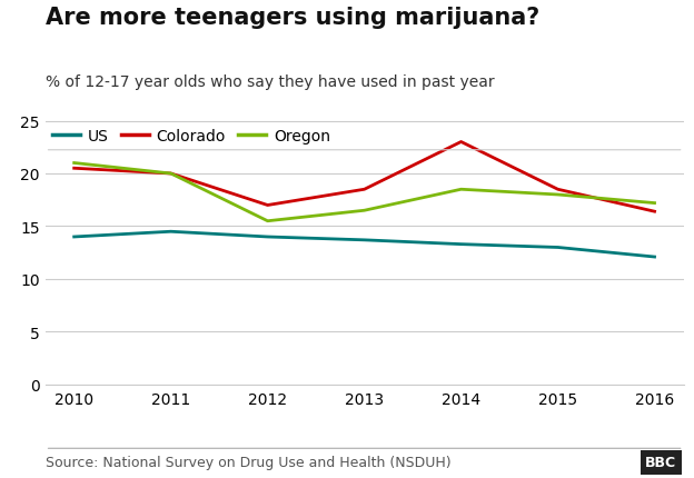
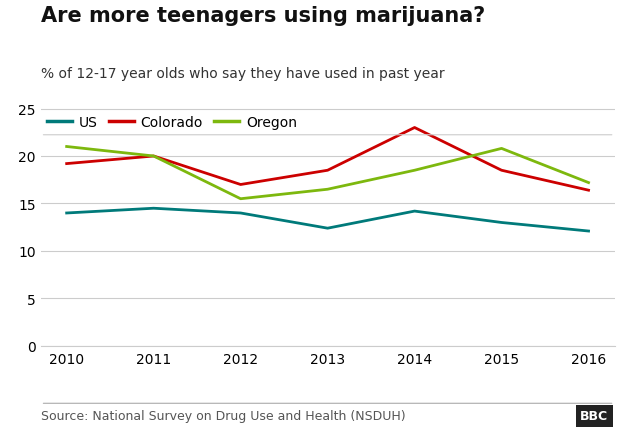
Colorado/2010: 20.5 -> 19.2
US/2013: 13.7 -> 12.4
US/2014: 13.3 -> 14.2
Oregon/2015: 18.0 -> 20.8
